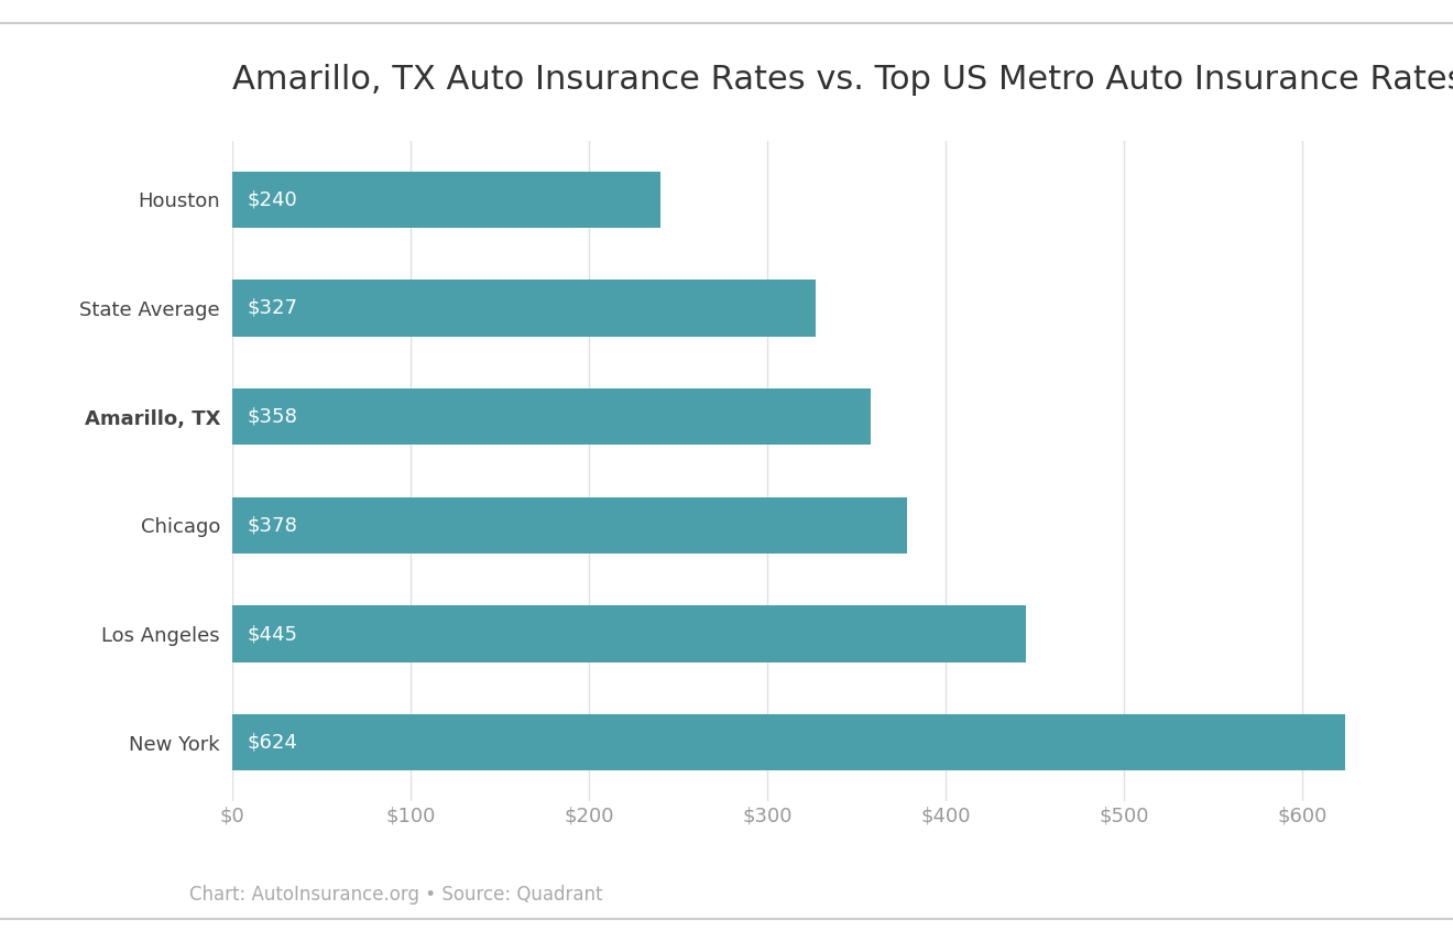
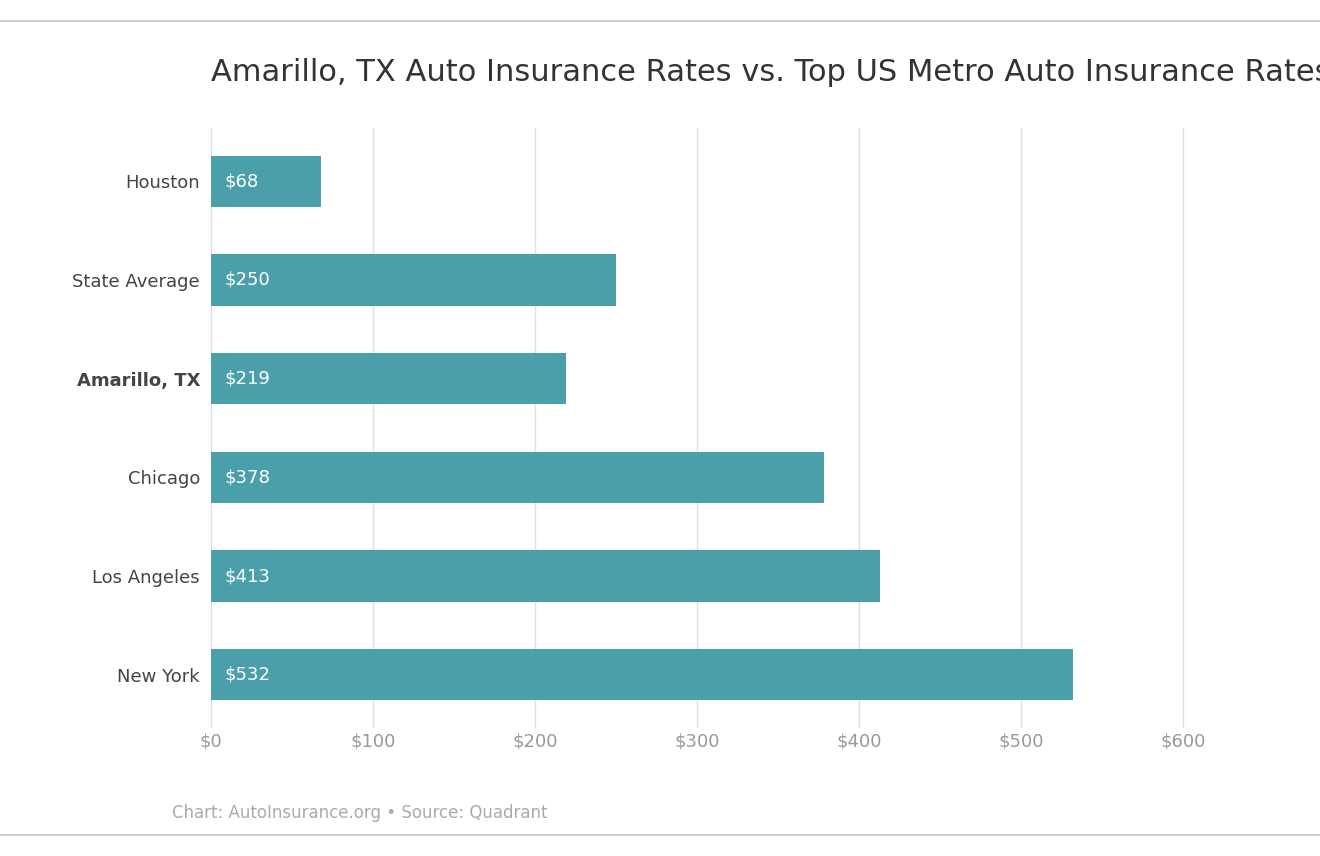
Houston: $240 -> $68
State Average: $327 -> $250
Amarillo, TX: $358 -> $219
Los Angeles: $445 -> $413
New York: $624 -> $532
